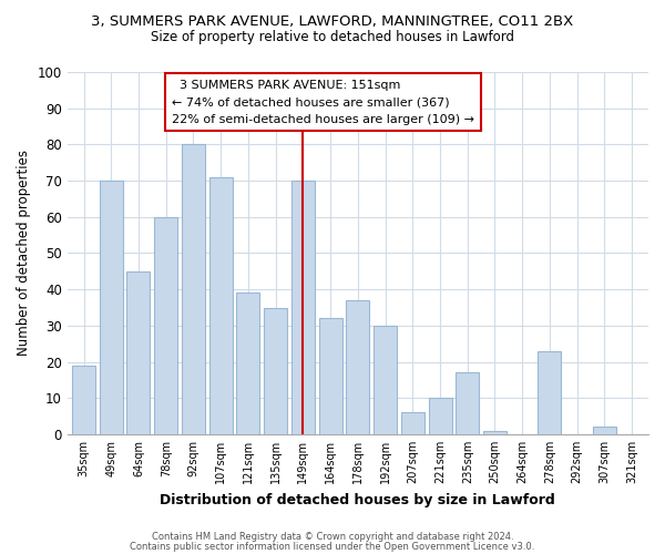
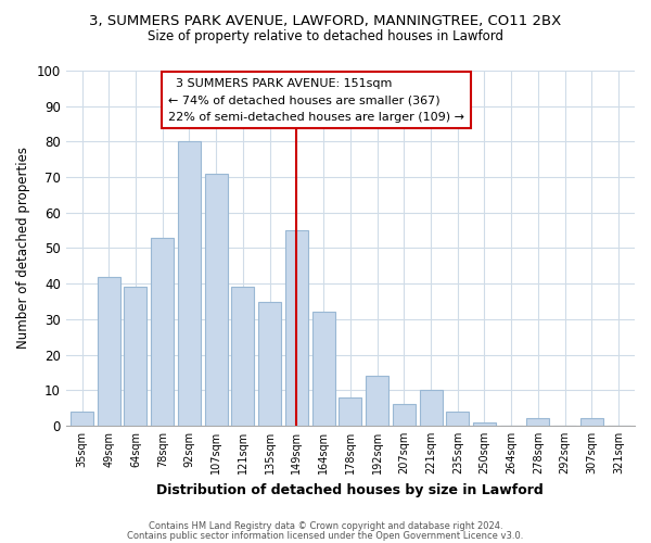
35sqm: 19 -> 4
49sqm: 70 -> 42
64sqm: 45 -> 39
78sqm: 60 -> 53
149sqm: 70 -> 55
178sqm: 37 -> 8
192sqm: 30 -> 14
235sqm: 17 -> 4
278sqm: 23 -> 2
